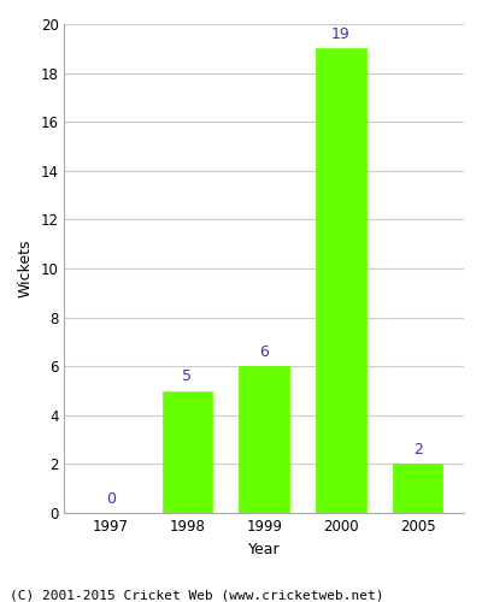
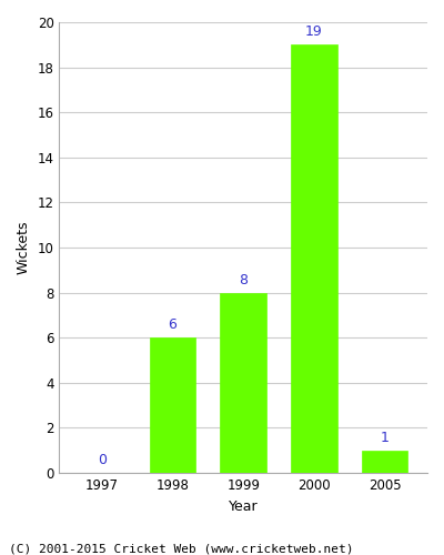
1998: 5 -> 6
1999: 6 -> 8
2005: 2 -> 1
